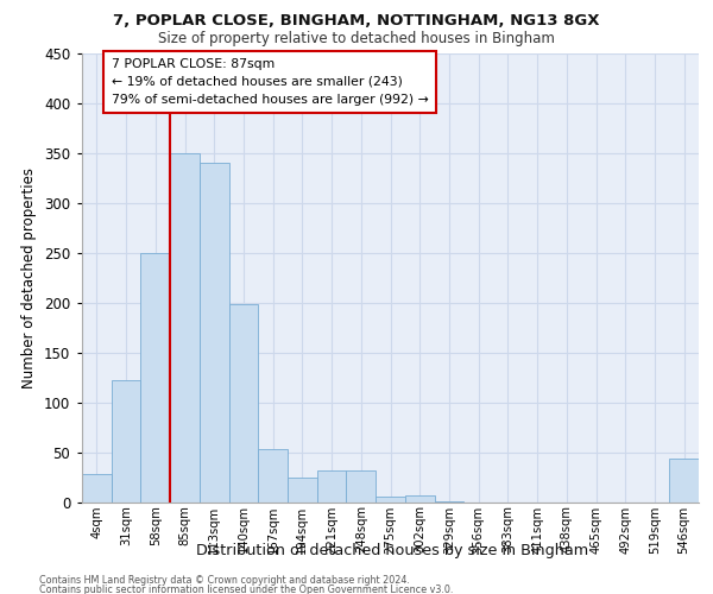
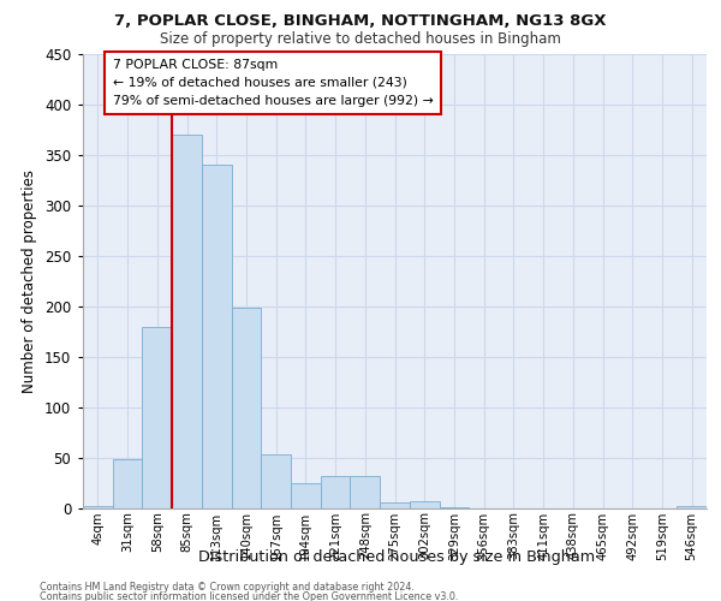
4sqm: 28 -> 2
31sqm: 122 -> 48
58sqm: 250 -> 180
85sqm: 350 -> 370
546sqm: 44 -> 2
